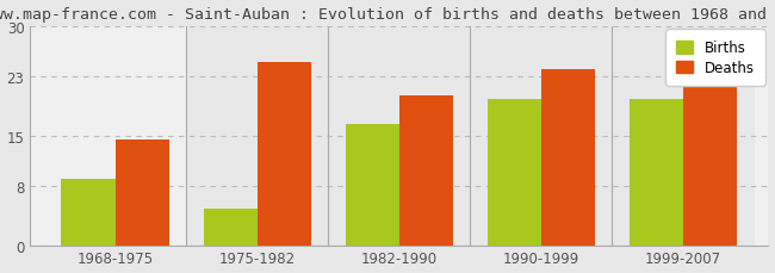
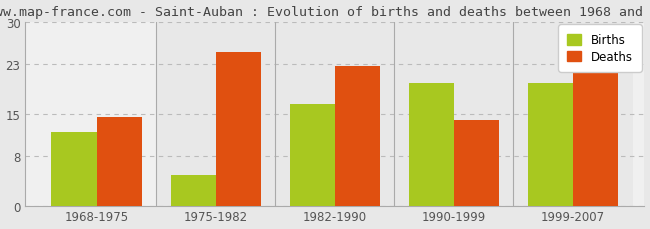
Births/1968-1975: 9.0 -> 12.0
Deaths/1982-1990: 20.5 -> 22.8
Deaths/1990-1999: 24.0 -> 14.0
